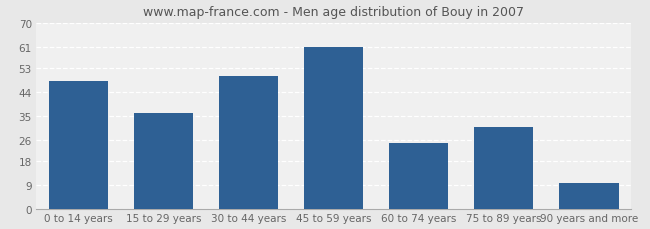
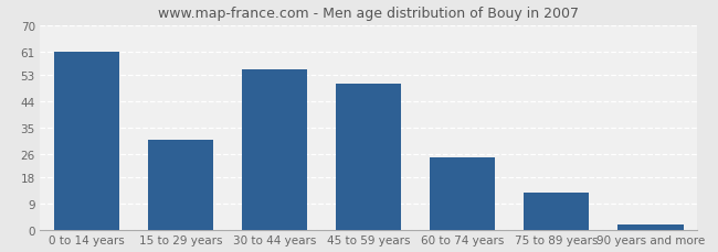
0 to 14 years: 48 -> 61
15 to 29 years: 36 -> 31
30 to 44 years: 50 -> 55
45 to 59 years: 61 -> 50
75 to 89 years: 31 -> 13
90 years and more: 10 -> 2
